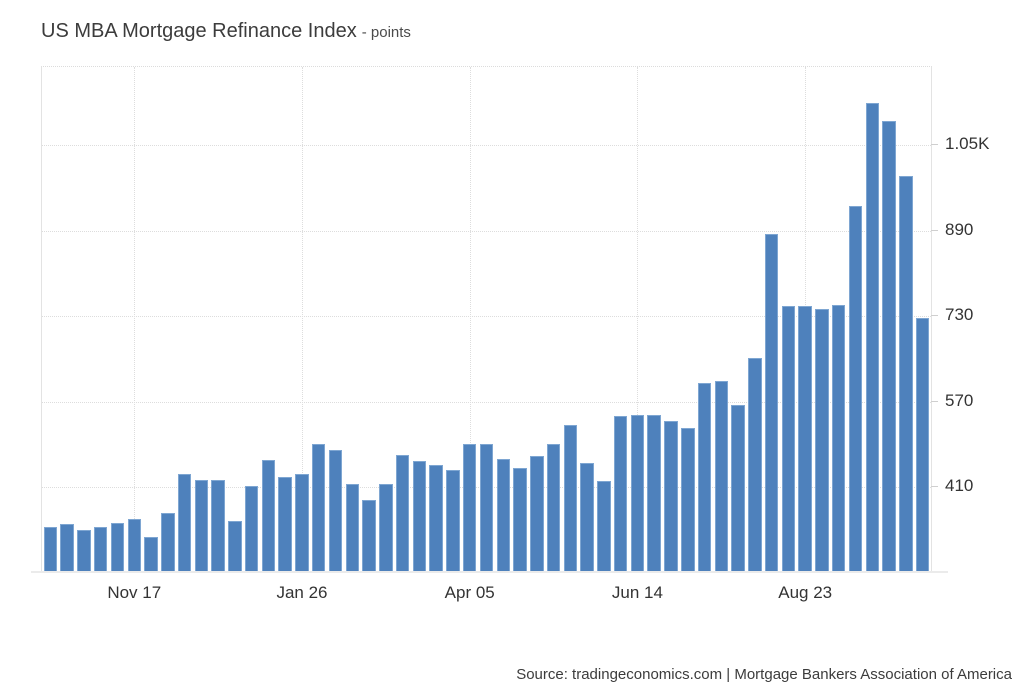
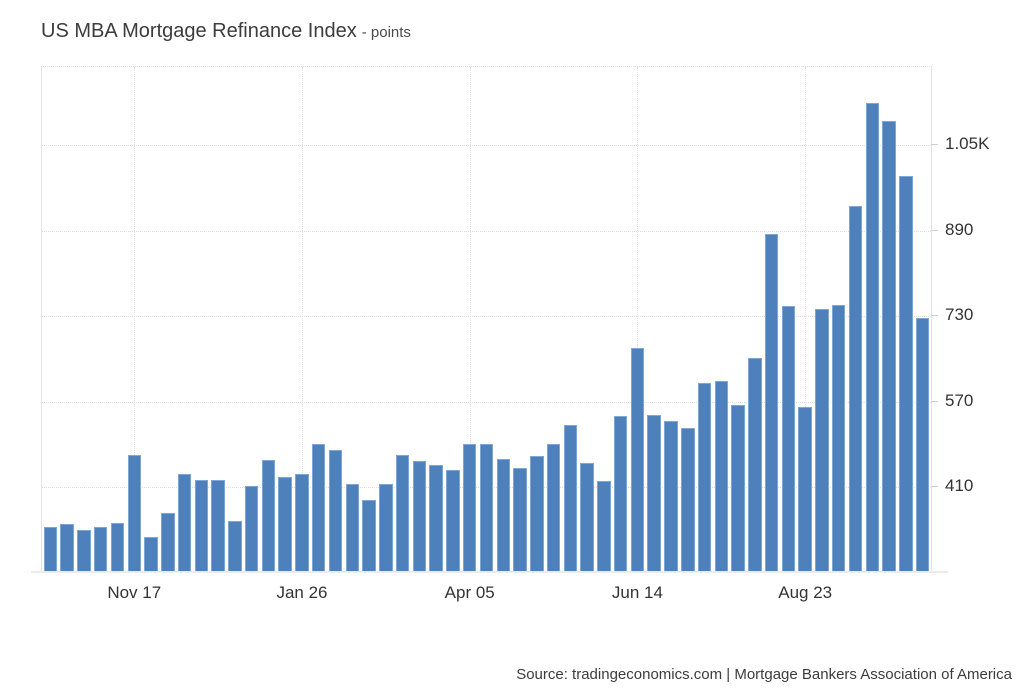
Nov 17: 350 -> 470
Jun 14: 540 -> 670
Aug 23: 750 -> 560
